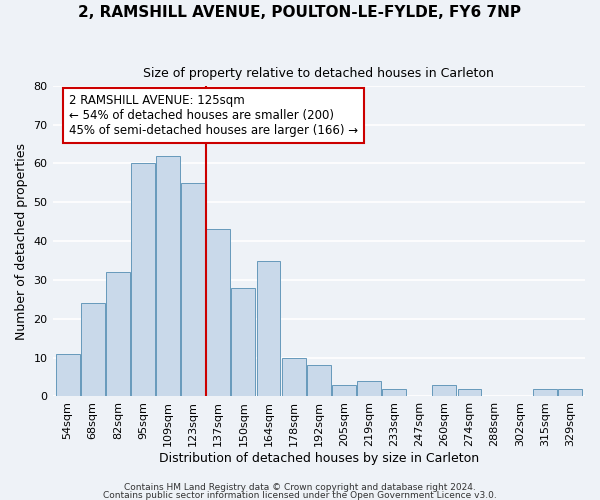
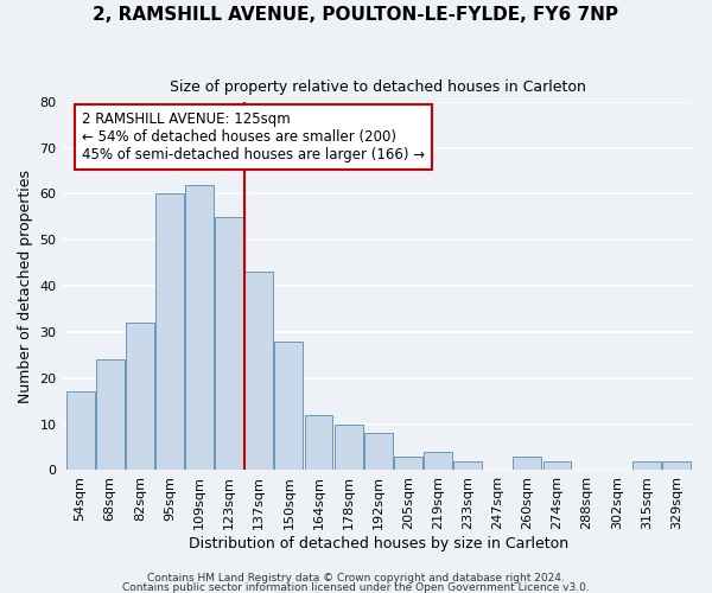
54sqm: 11 -> 17
164sqm: 35 -> 12
